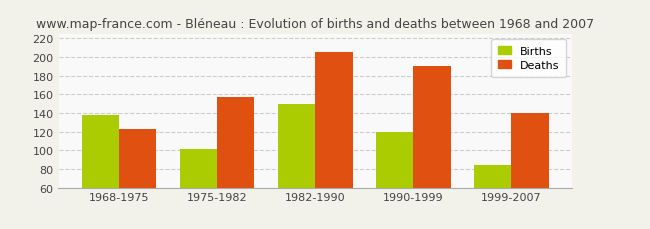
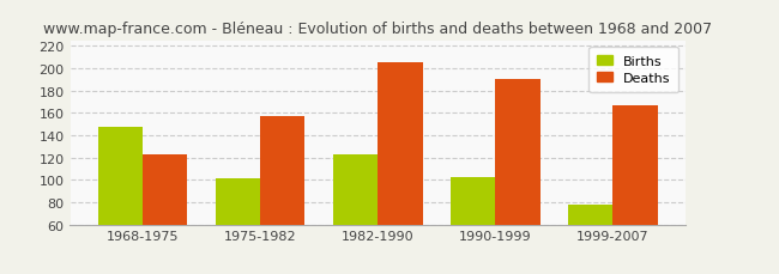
Births/1968-1975: 138 -> 147
Births/1982-1990: 150 -> 123
Births/1990-1999: 120 -> 102
Births/1999-2007: 84 -> 78
Deaths/1999-2007: 140 -> 167
